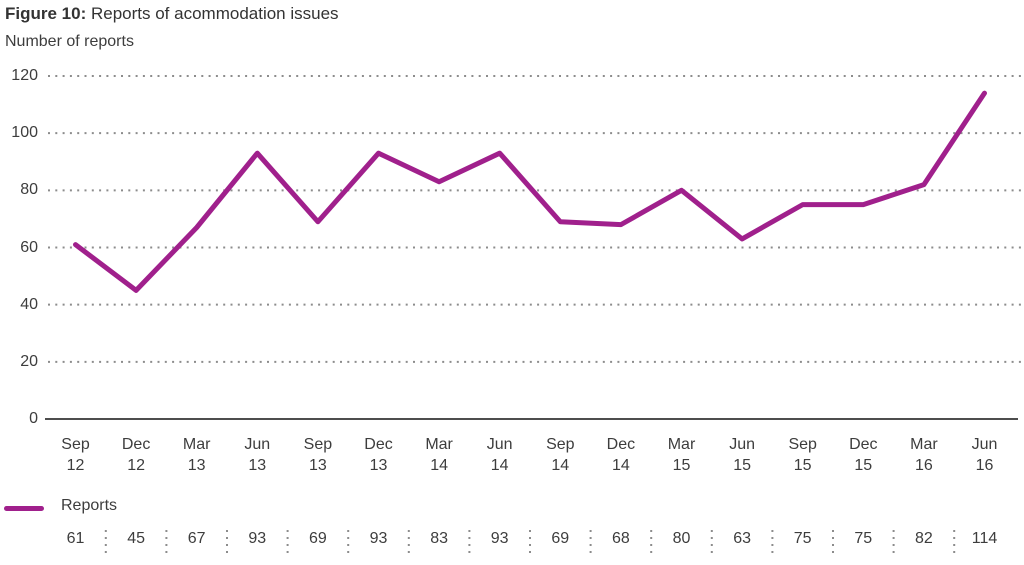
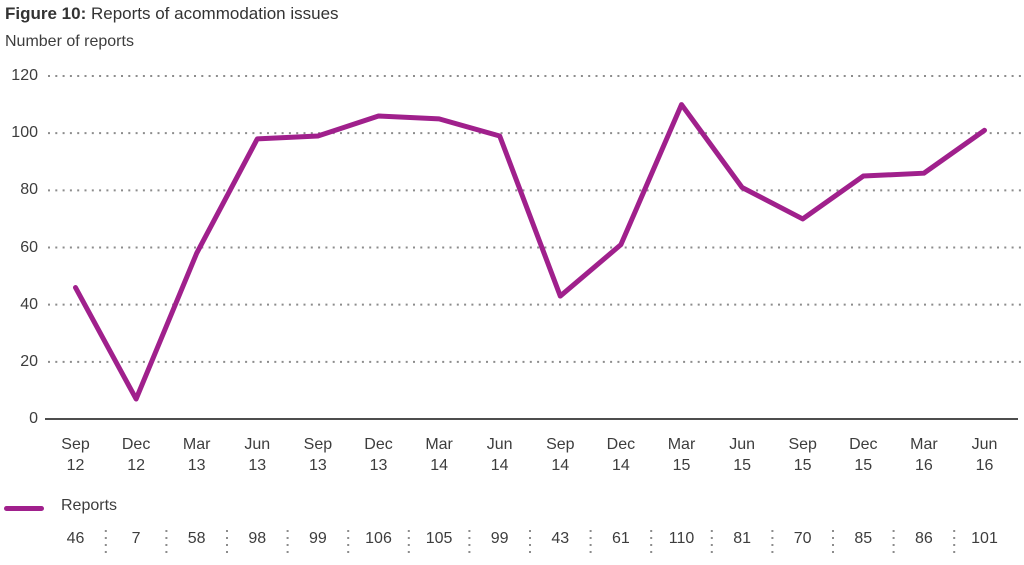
Sep 12: 61 -> 46
Dec 12: 45 -> 7
Mar 13: 67 -> 58
Jun 13: 93 -> 98
Sep 13: 69 -> 99
Dec 13: 93 -> 106
Mar 14: 83 -> 105
Jun 14: 93 -> 99
Sep 14: 69 -> 43
Dec 14: 68 -> 61
Mar 15: 80 -> 110
Jun 15: 63 -> 81
Sep 15: 75 -> 70
Dec 15: 75 -> 85
Mar 16: 82 -> 86
Jun 16: 114 -> 101
